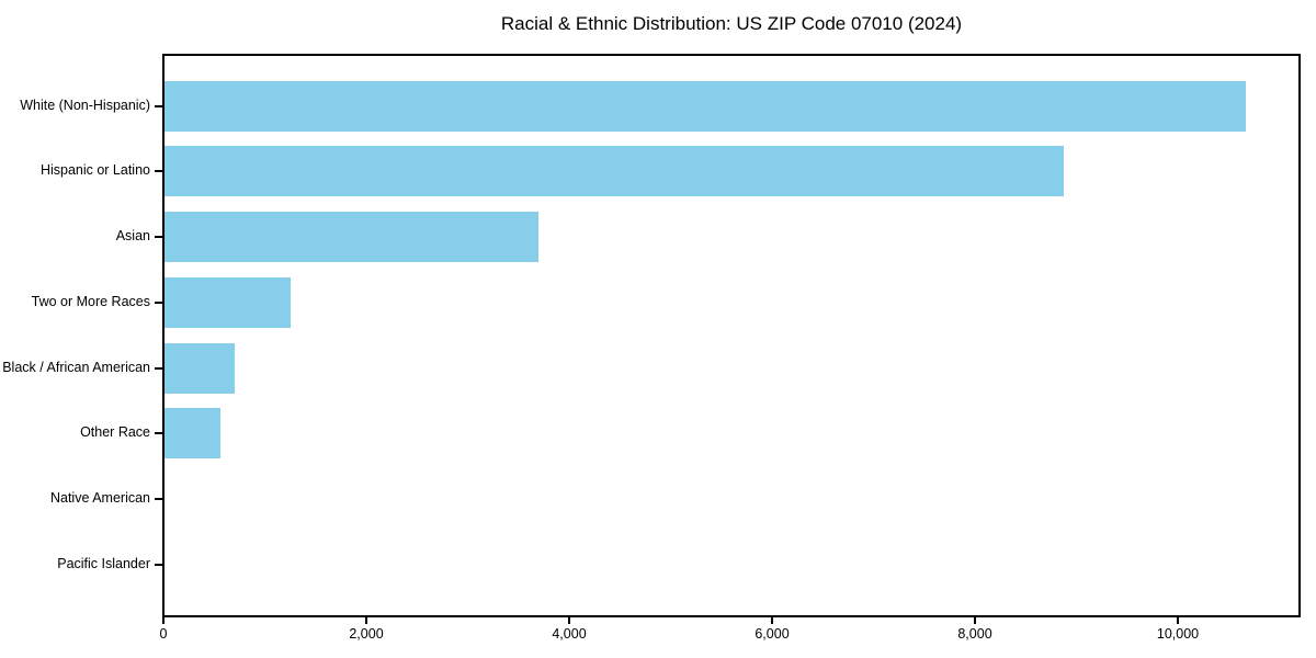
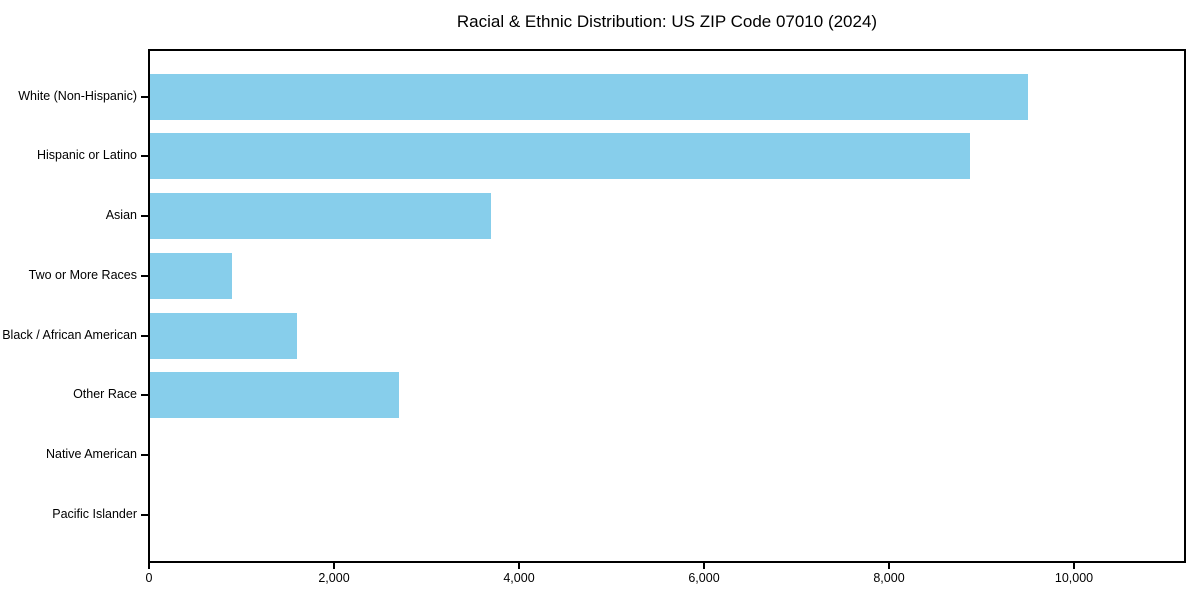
White (Non-Hispanic): 10700 -> 9500
Two or More Races: 1200 -> 900
Black / African American: 700 -> 1600
Other Race: 600 -> 2700
